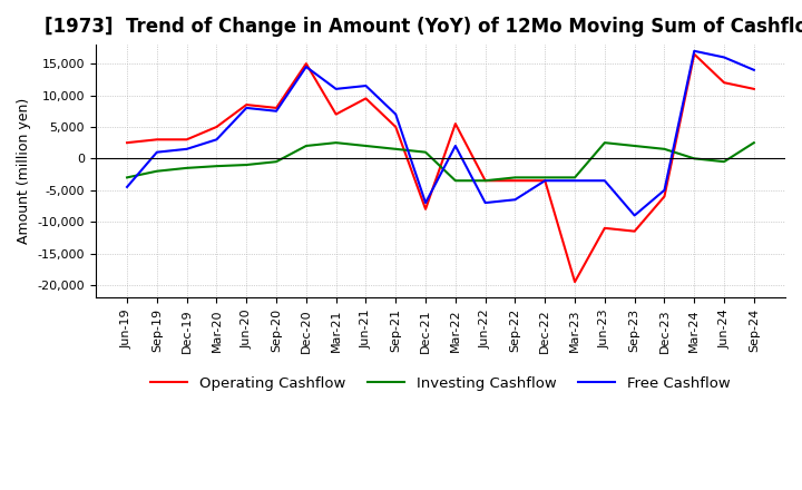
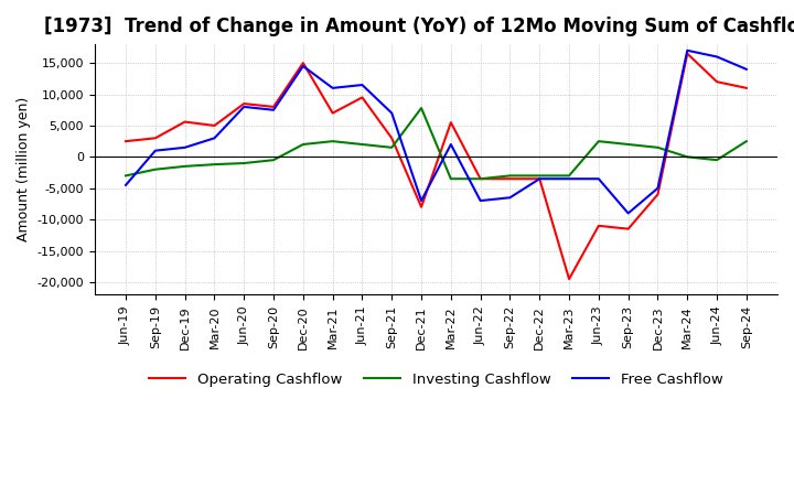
Operating Cashflow/Dec-19: 3,000 -> 5,600
Operating Cashflow/Sep-21: 5,000 -> 3,000
Investing Cashflow/Dec-21: 1,000 -> 7,800
